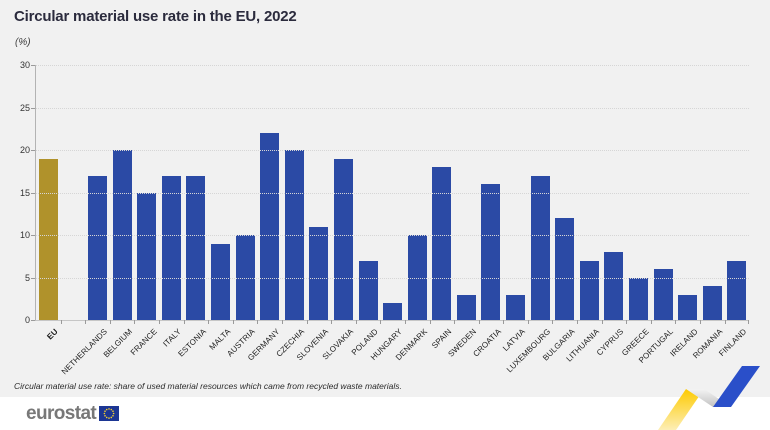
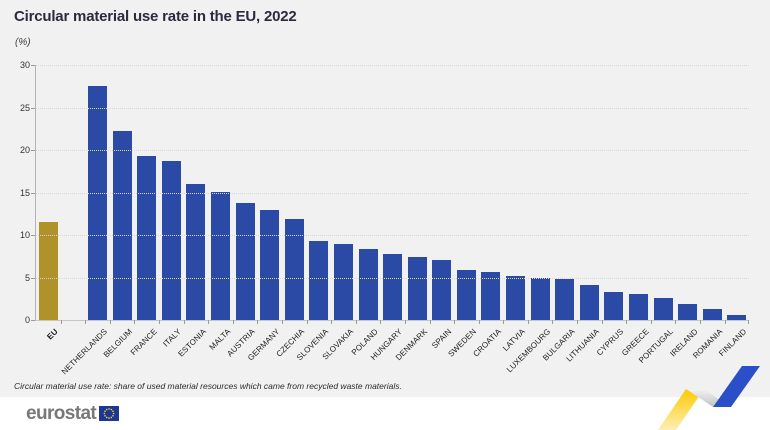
EU: 19 -> 12
NETHERLANDS: 17 -> 28
BELGIUM: 20 -> 22
FRANCE: 15 -> 19
ITALY: 17 -> 19
ESTONIA: 17 -> 16
MALTA: 9 -> 15
AUSTRIA: 10 -> 14
GERMANY: 22 -> 13
CZECHIA: 20 -> 12
SLOVENIA: 11 -> 9
SLOVAKIA: 19 -> 9
POLAND: 7 -> 8
HUNGARY: 2 -> 8
DENMARK: 10 -> 7
SPAIN: 18 -> 7
SWEDEN: 3 -> 6
CROATIA: 16 -> 6
LATVIA: 3 -> 5
LUXEMBOURG: 17 -> 5
BULGARIA: 12 -> 5
LITHUANIA: 7 -> 4
CYPRUS: 8 -> 3
GREECE: 5 -> 3
PORTUGAL: 6 -> 3
IRELAND: 3 -> 2
ROMANIA: 4 -> 1
FINLAND: 7 -> 1
